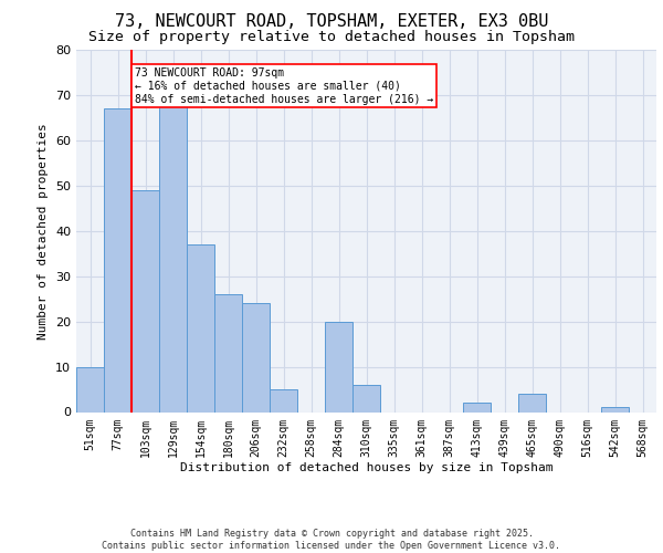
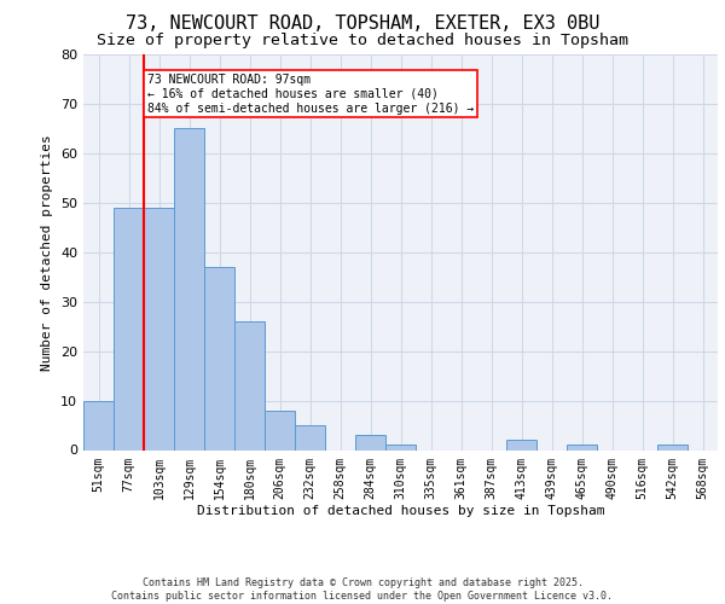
77sqm: 67 -> 49
129sqm: 68 -> 65
206sqm: 24 -> 8
284sqm: 20 -> 3
310sqm: 6 -> 1
465sqm: 4 -> 1
